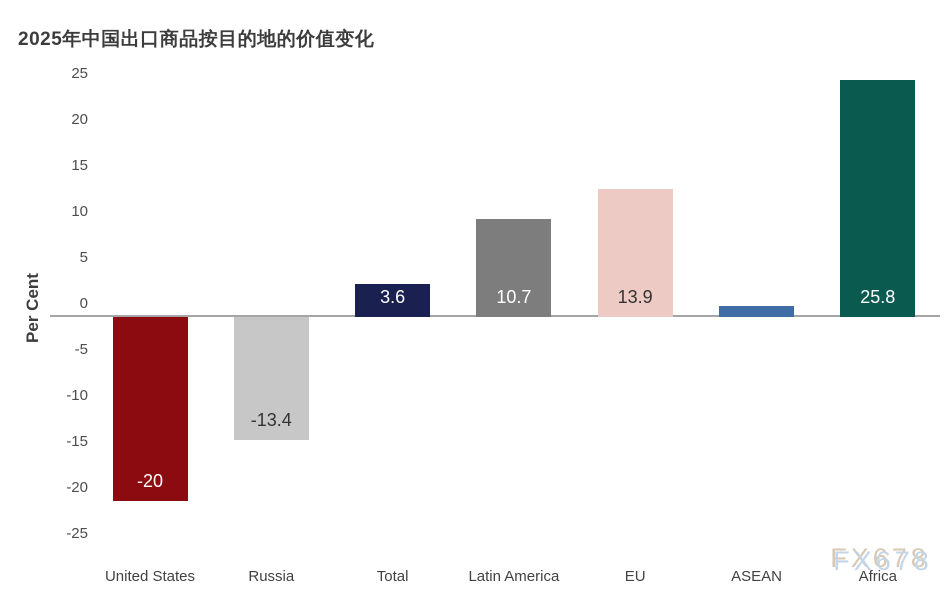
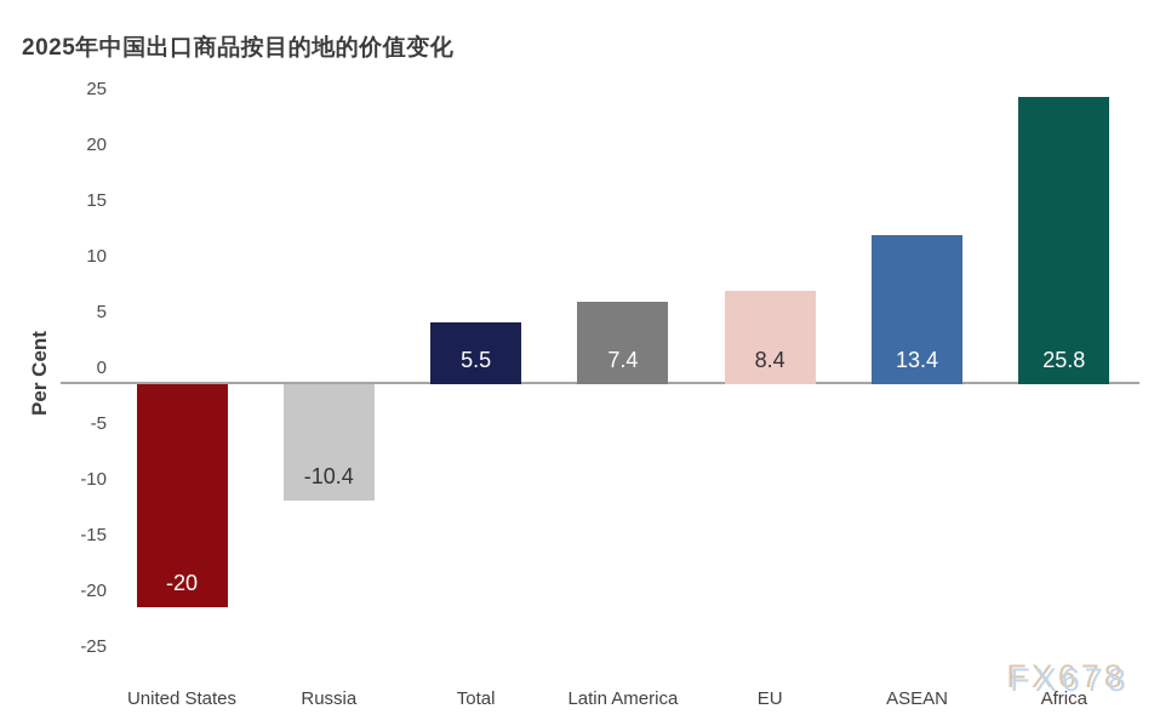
Russia: -13.4 -> -10.4
Total: 3.6 -> 5.5
Latin America: 10.7 -> 7.4
EU: 13.9 -> 8.4
ASEAN: 1.2 -> 13.4
